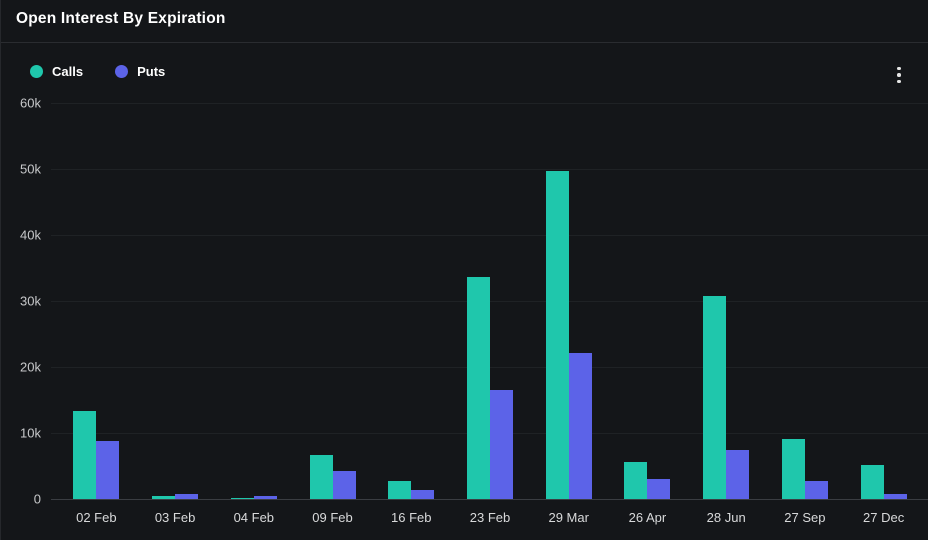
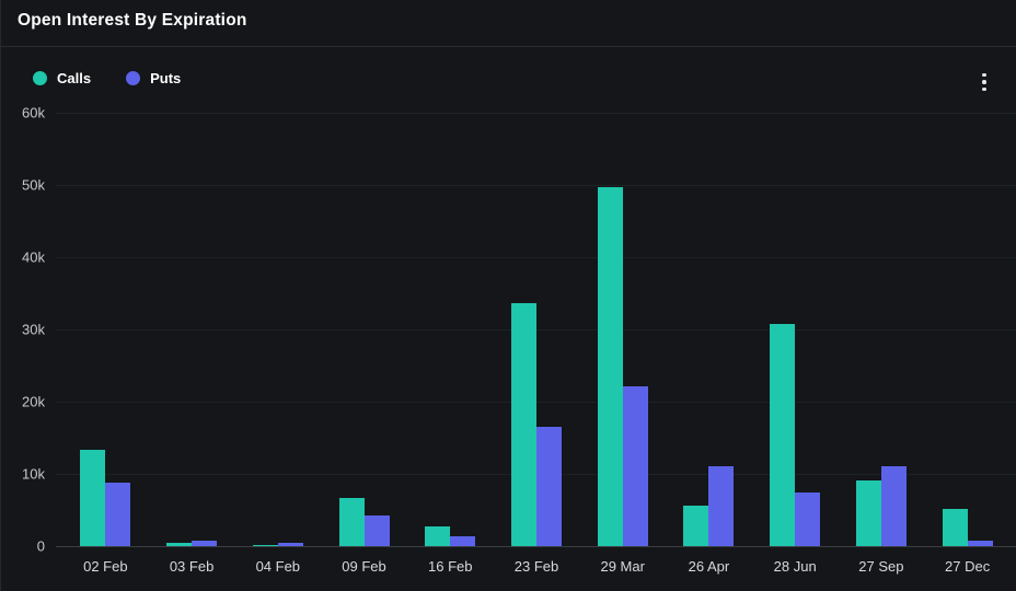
Puts/26 Apr: 3k -> 11k
Puts/27 Sep: 3k -> 11k
